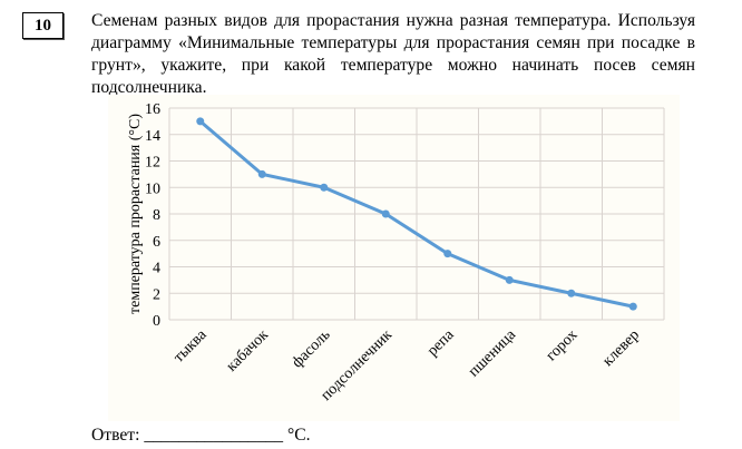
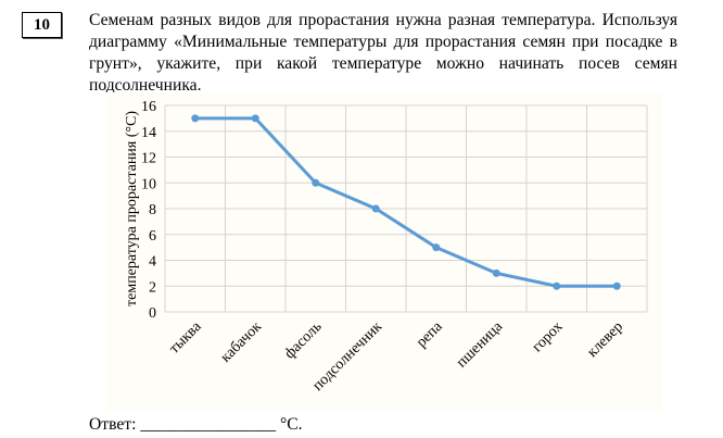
кабачок: 11 -> 15
клевер: 1 -> 2
